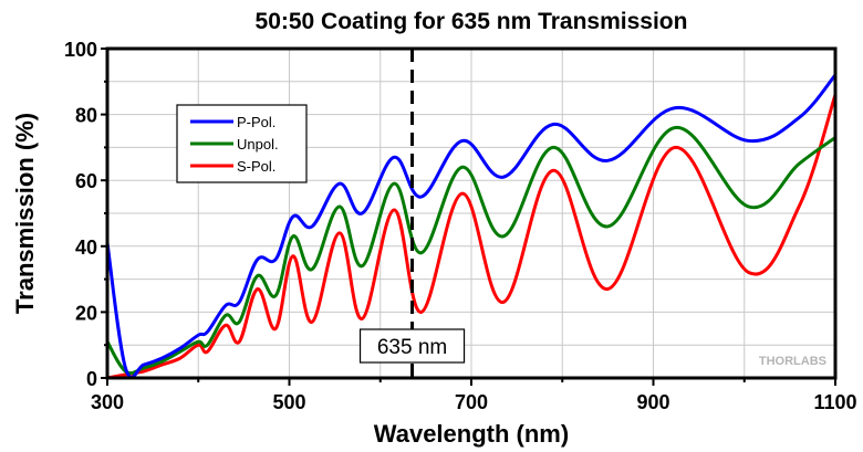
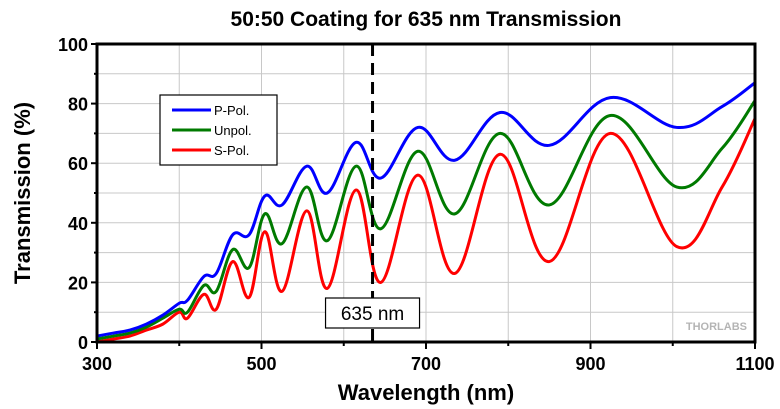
P-Pol./300: 41 -> 2
Unpol./300: 11 -> 1
P-Pol./1100: 92 -> 87
Unpol./1100: 73 -> 81
S-Pol./1100: 86 -> 75
